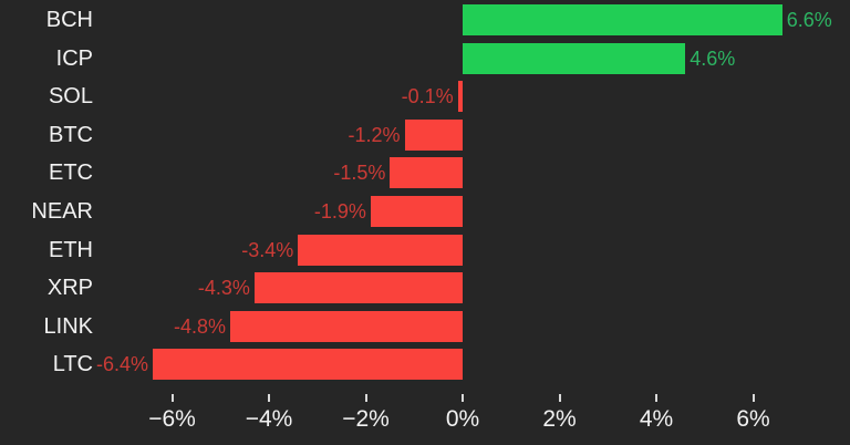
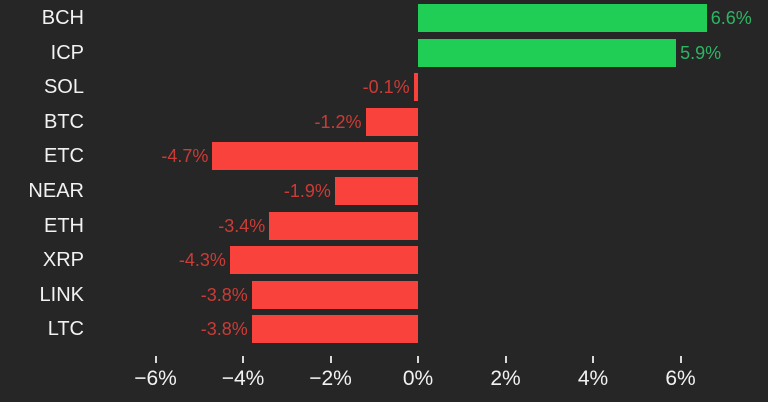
ICP: 4.6% -> 5.9%
ETC: -1.5% -> -4.7%
LINK: -4.8% -> -3.8%
LTC: -6.4% -> -3.8%
